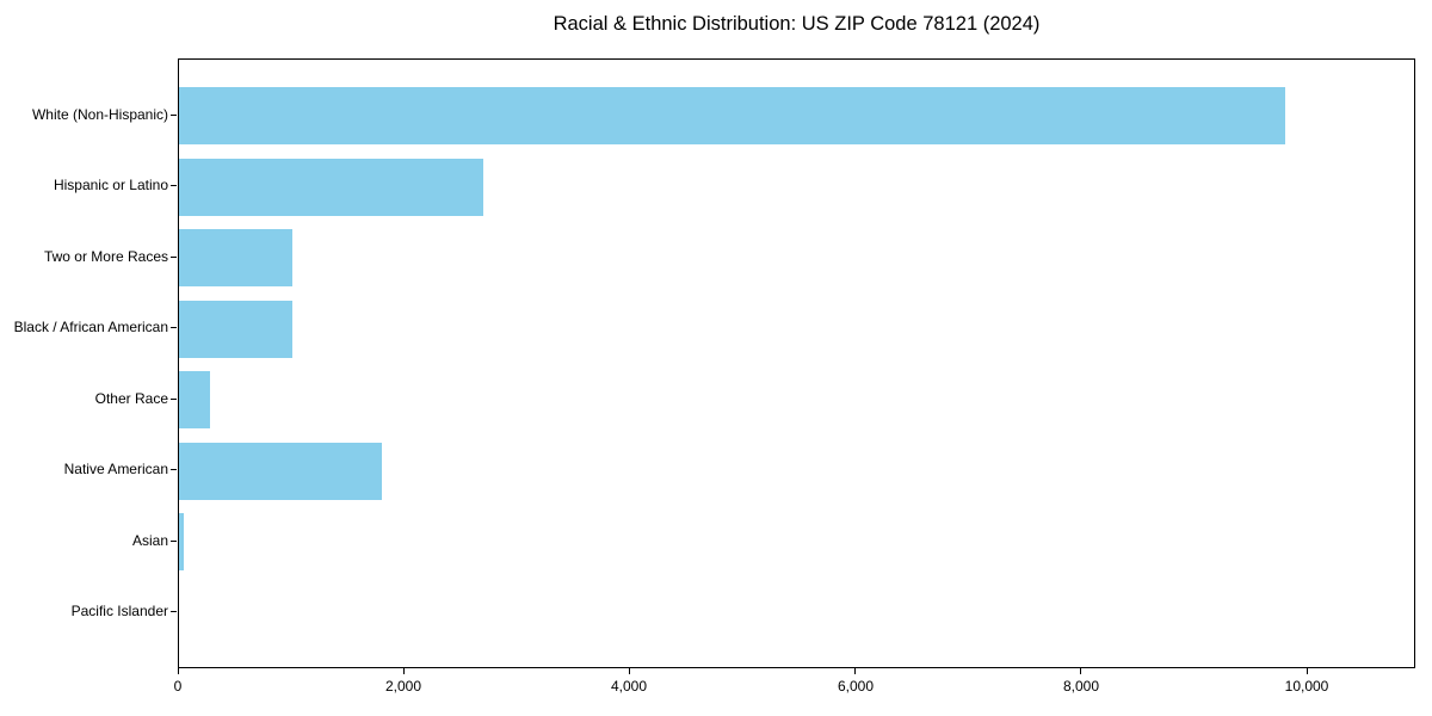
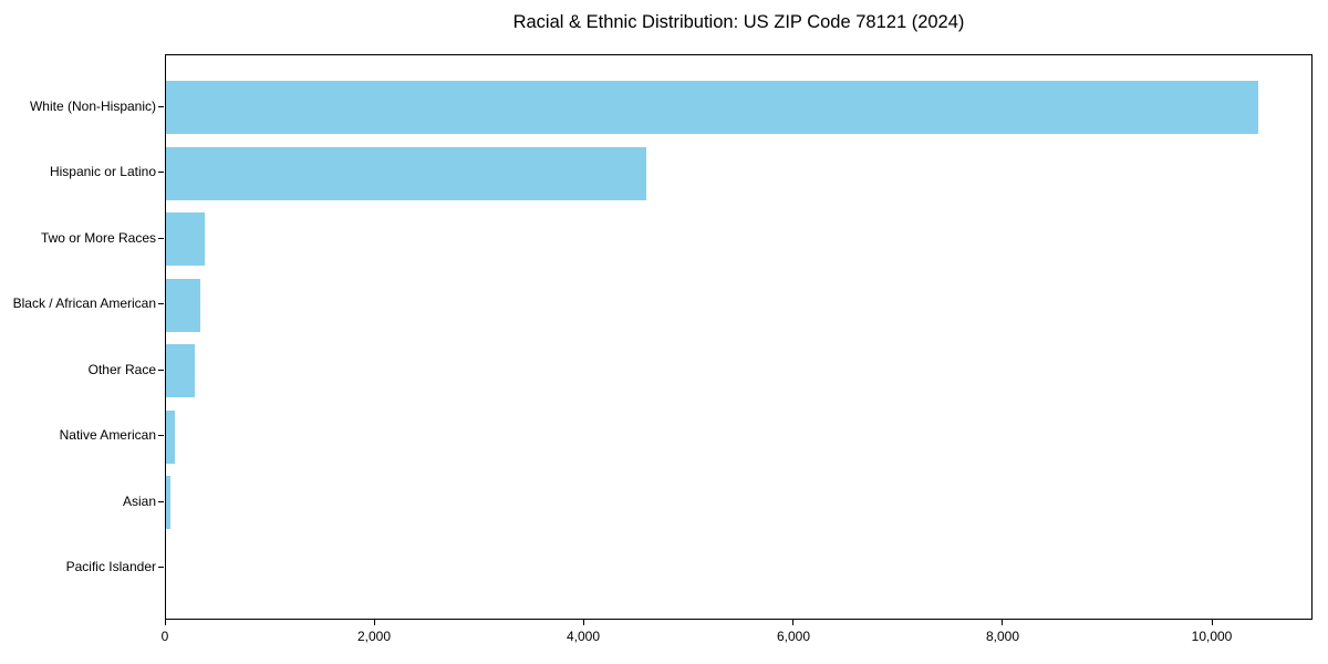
White (Non-Hispanic): 9800 -> 10400
Hispanic or Latino: 2700 -> 4600
Two or More Races: 1000 -> 400
Black / African American: 1000 -> 300
Native American: 1800 -> 100
